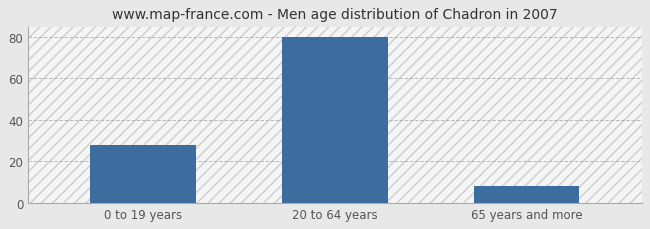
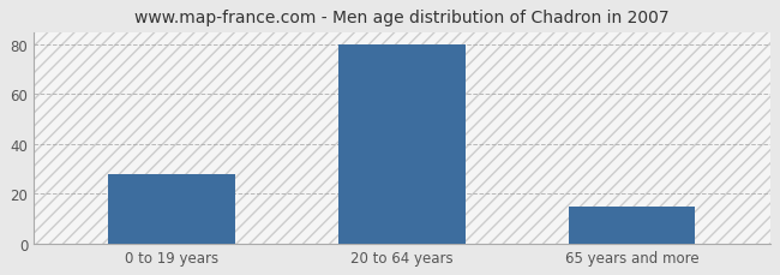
65 years and more: 8 -> 15
